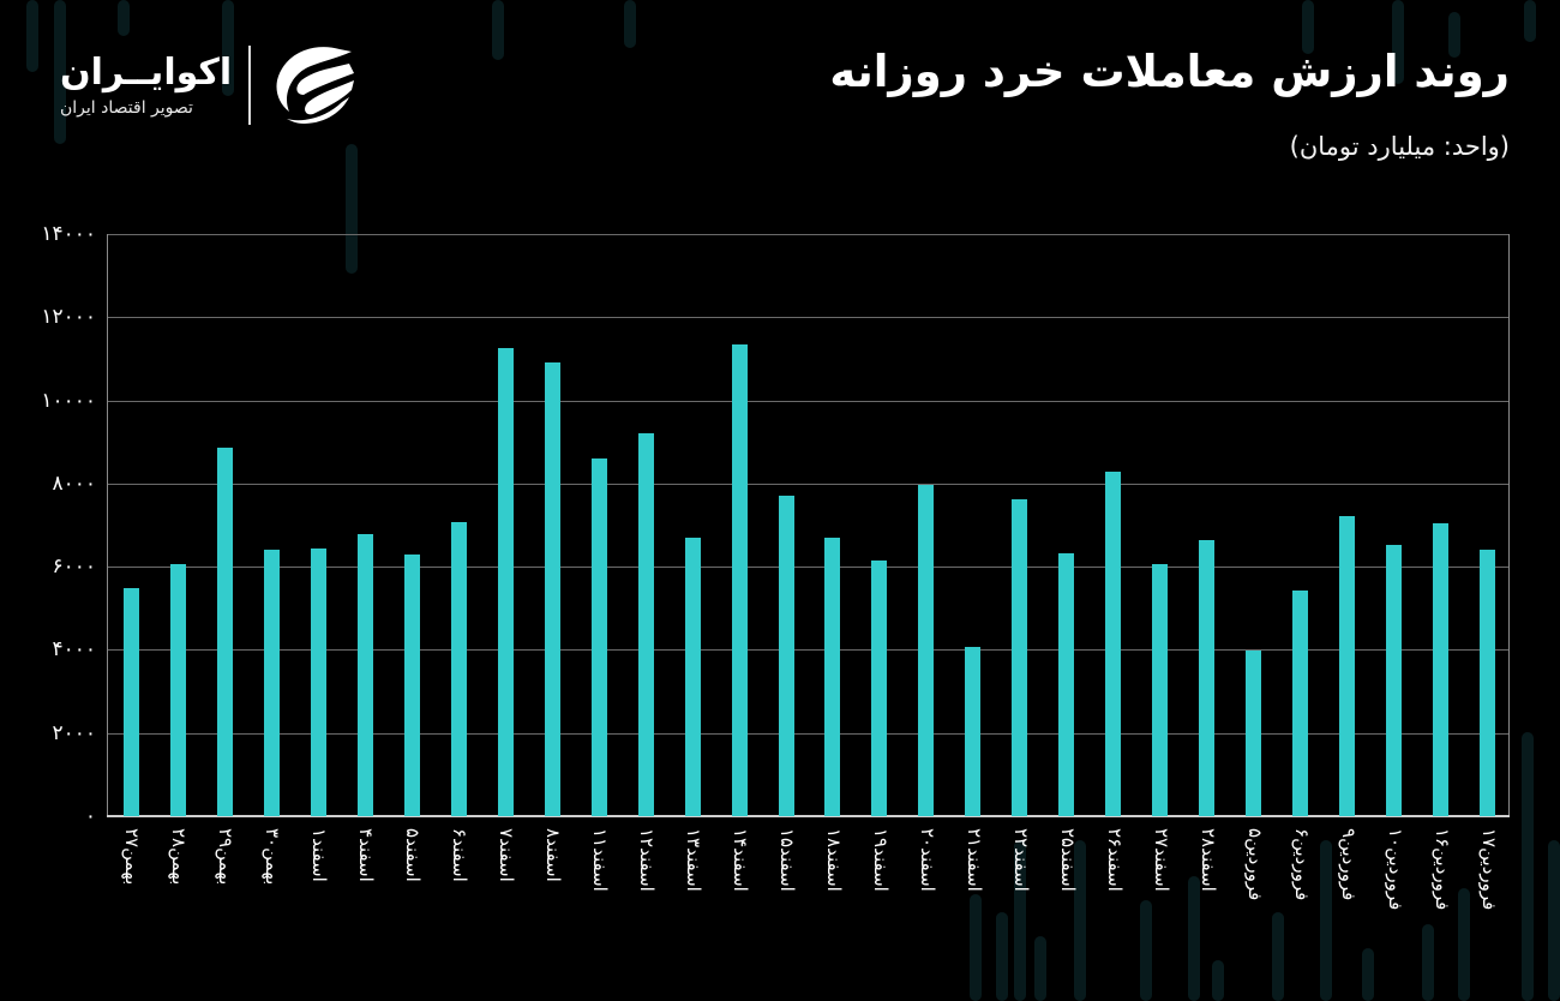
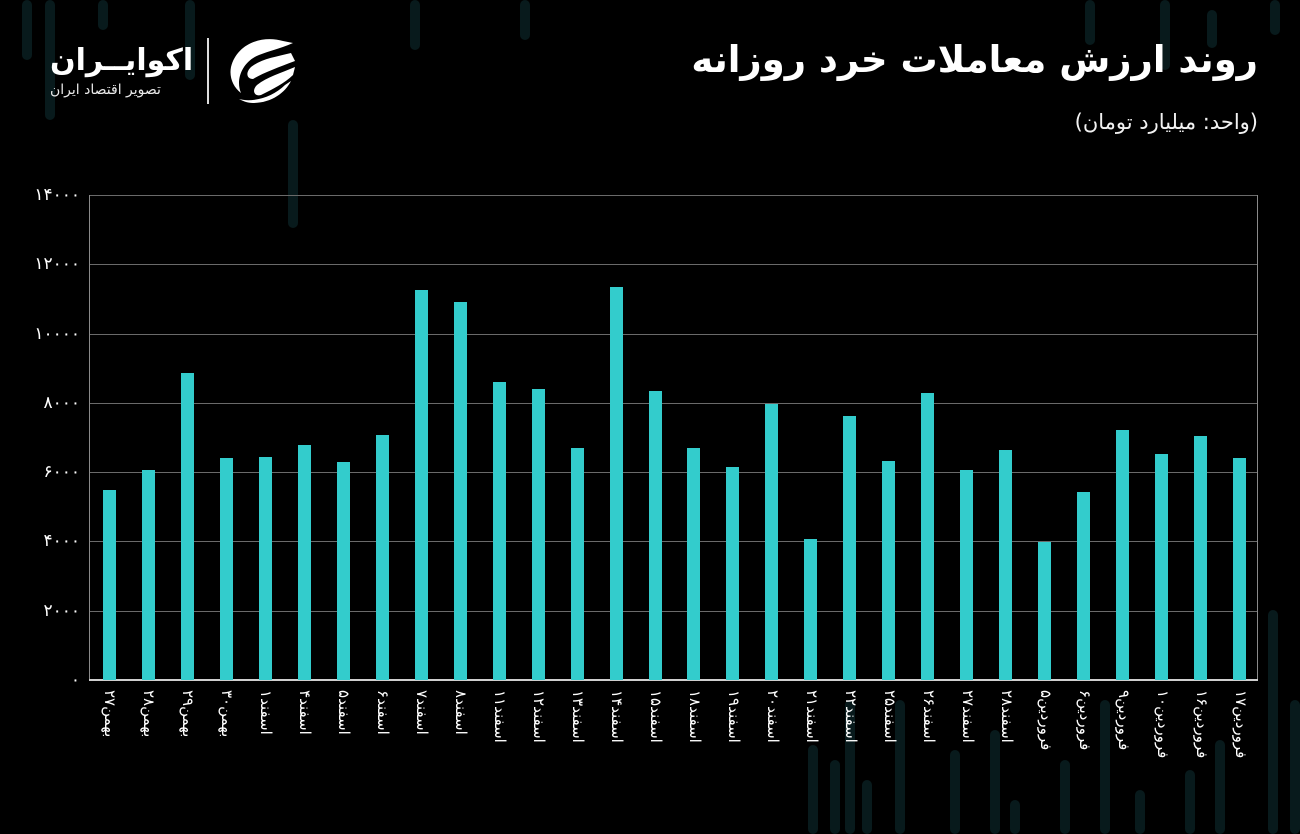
اسفند۱۲: 9200 -> 8400
اسفند۱۵: 7700 -> 8300
